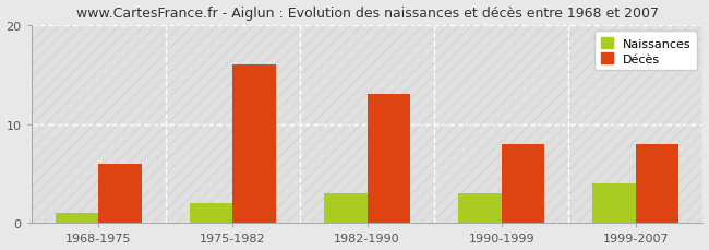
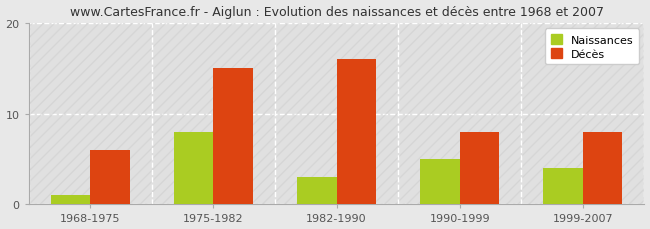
Naissances/1975-1982: 2 -> 8
Décès/1975-1982: 16 -> 15
Décès/1982-1990: 13 -> 16
Naissances/1990-1999: 3 -> 5
